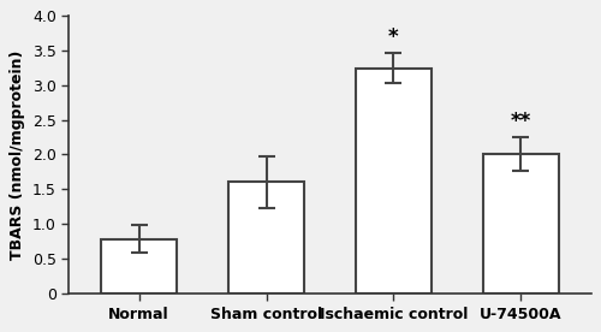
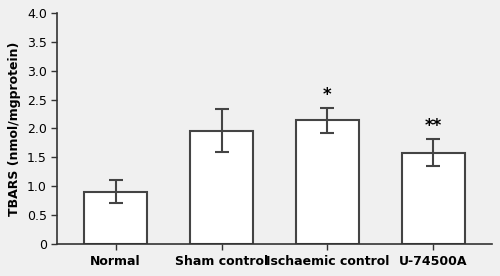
Normal: 0.78 -> 0.90
Sham control: 1.60 -> 1.96
Ischaemic control: 3.25 -> 2.14
U-74500A: 2.01 -> 1.58
